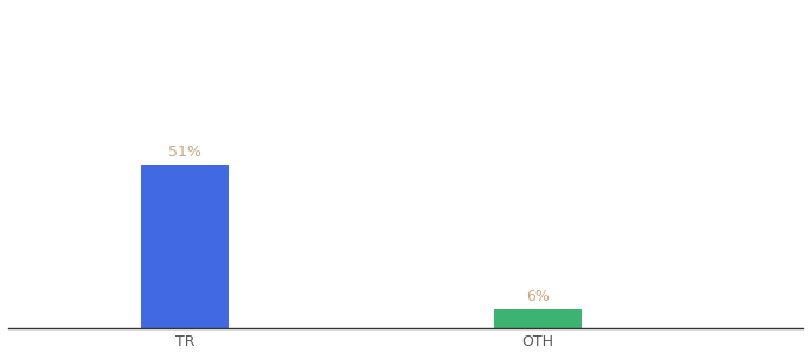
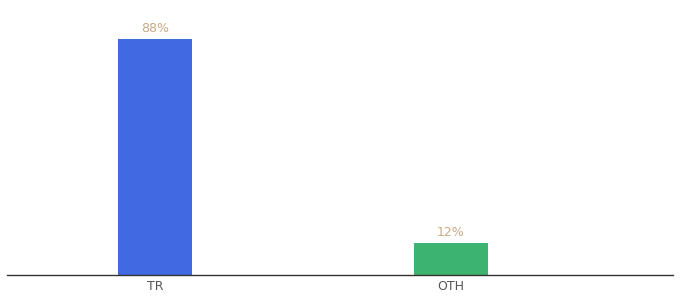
TR: 51% -> 88%
OTH: 6% -> 12%
